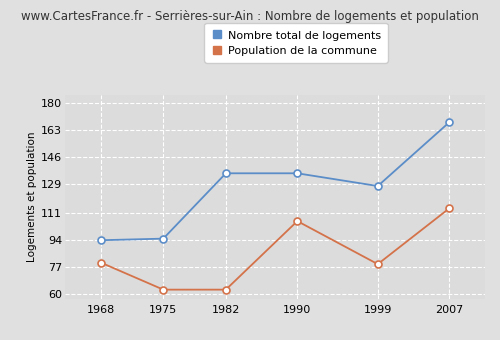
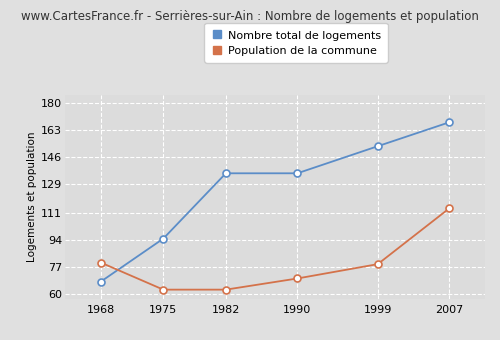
Nombre total de logements/1968: 94 -> 68
Population de la commune/1990: 106 -> 70
Nombre total de logements/1999: 128 -> 153
